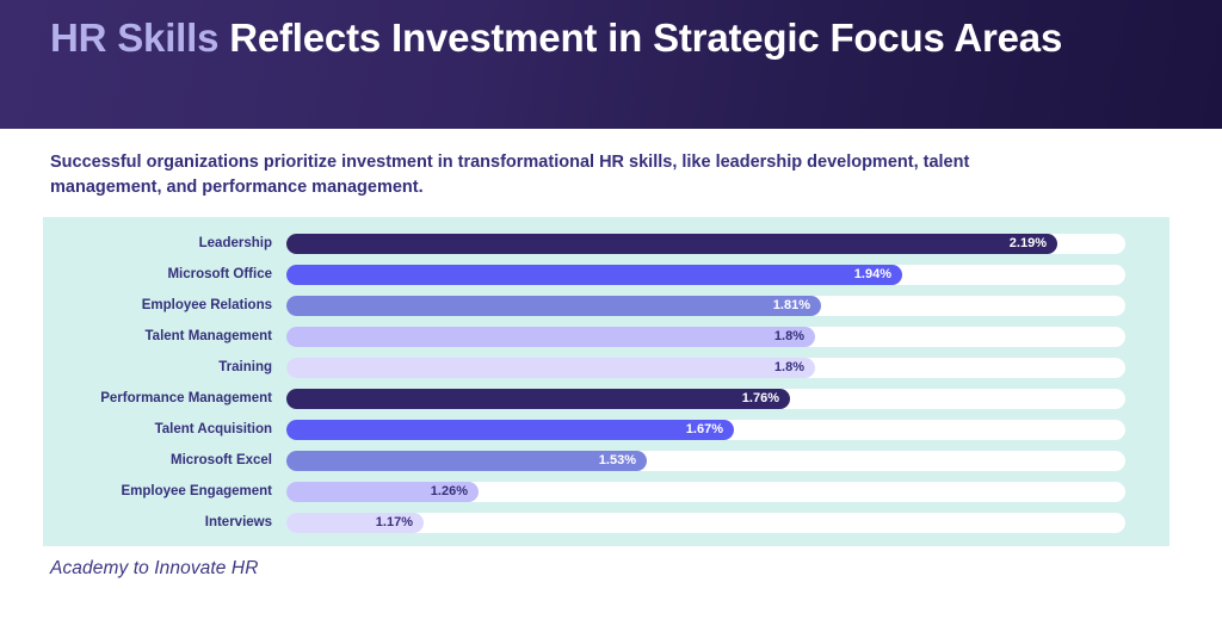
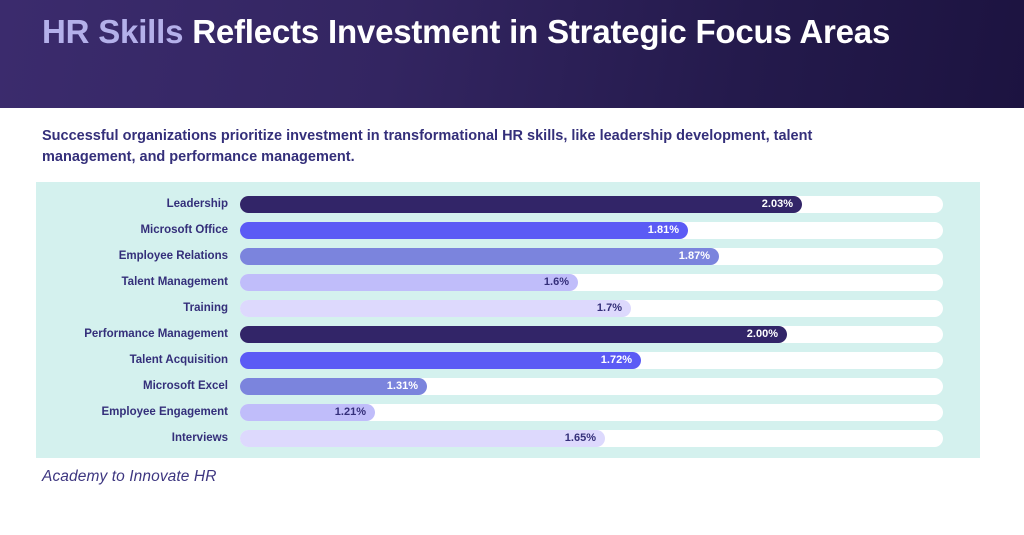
Leadership: 2.19% -> 2.03%
Microsoft Office: 1.94% -> 1.81%
Employee Relations: 1.81% -> 1.87%
Talent Management: 1.8% -> 1.6%
Training: 1.8% -> 1.7%
Performance Management: 1.76% -> 2.00%
Talent Acquisition: 1.67% -> 1.72%
Microsoft Excel: 1.53% -> 1.31%
Employee Engagement: 1.26% -> 1.21%
Interviews: 1.17% -> 1.65%
